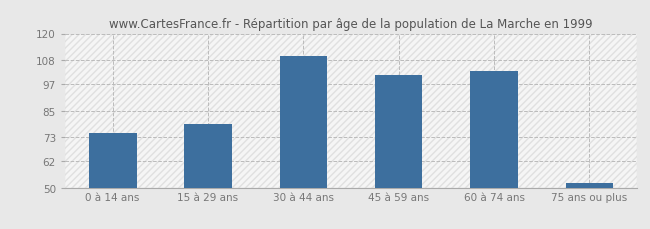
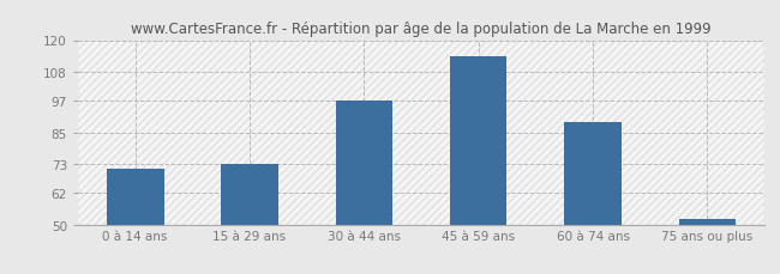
0 à 14 ans: 75 -> 71
15 à 29 ans: 79 -> 73
30 à 44 ans: 110 -> 97
45 à 59 ans: 101 -> 114
60 à 74 ans: 103 -> 89
